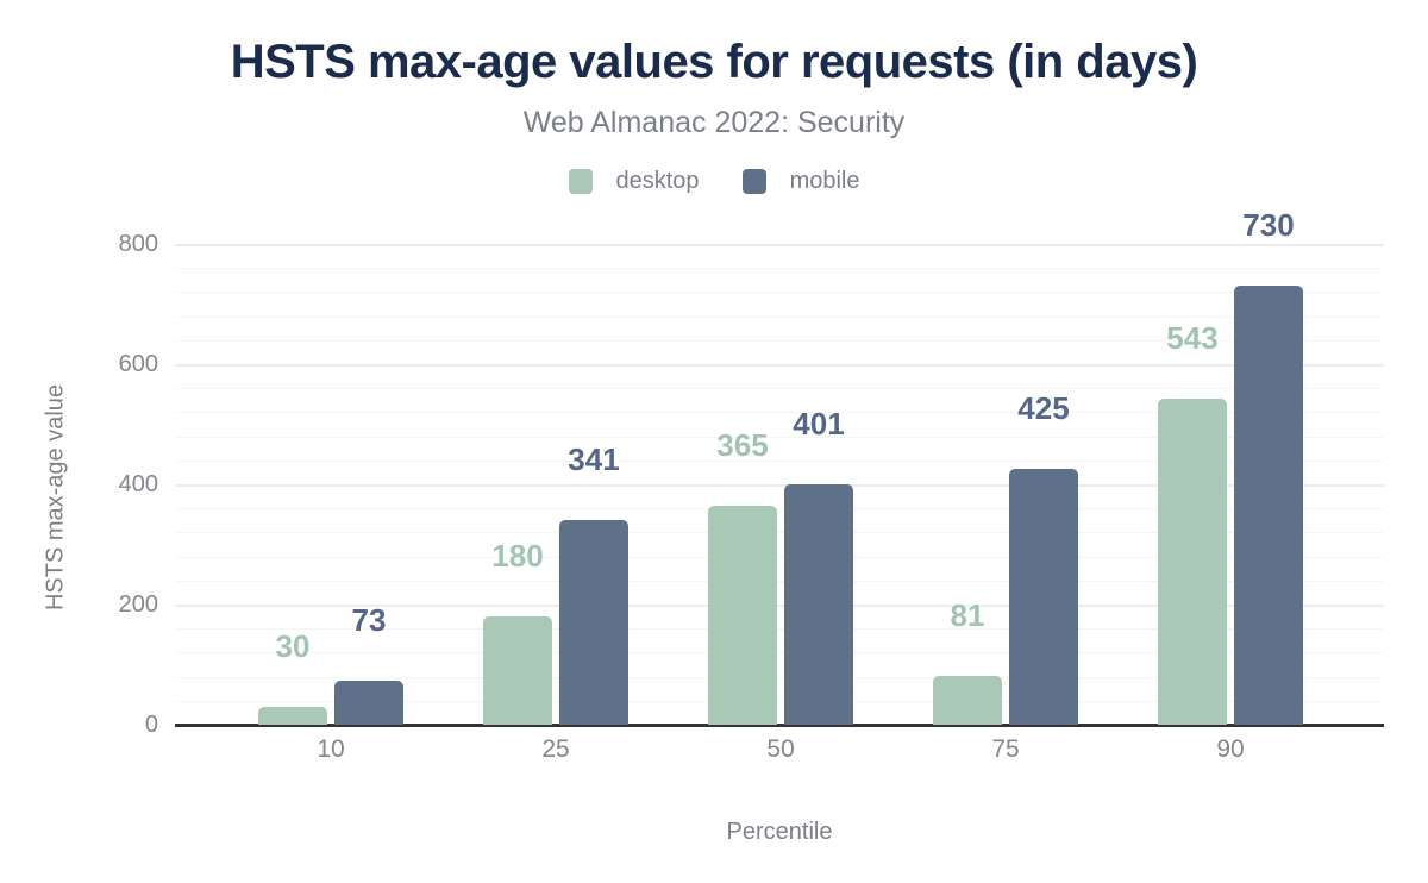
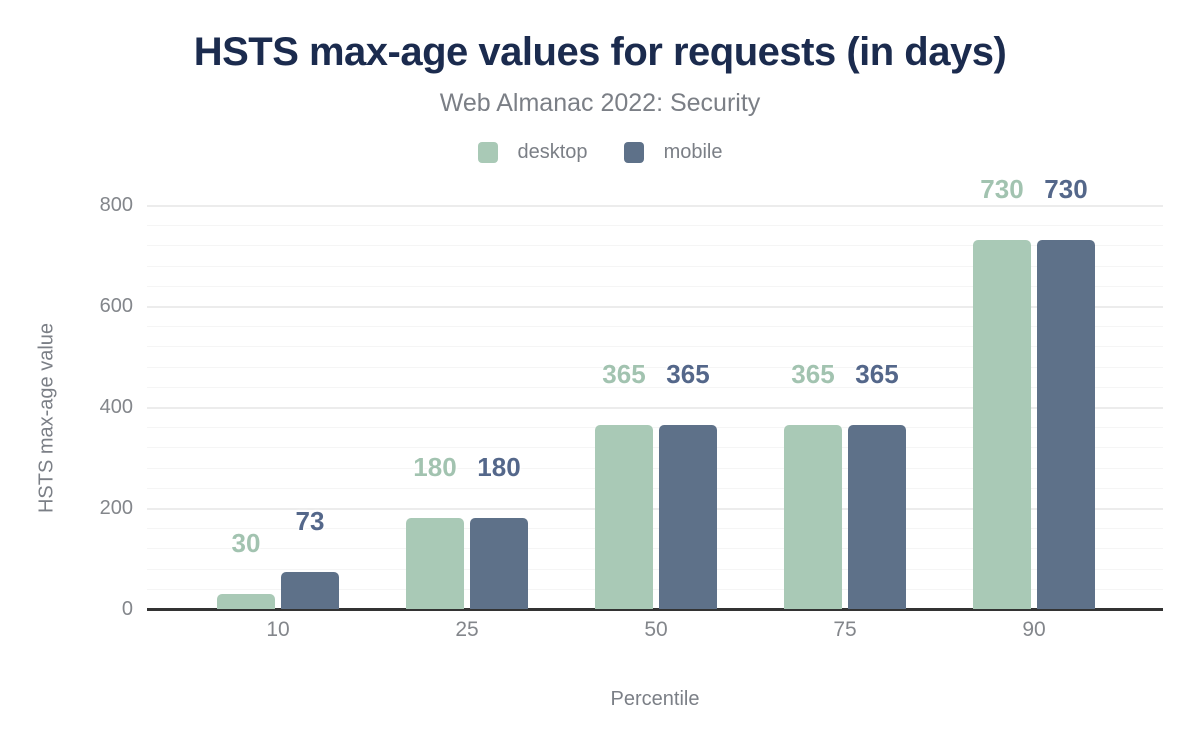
mobile/25: 341 -> 180
mobile/50: 401 -> 365
desktop/75: 81 -> 365
mobile/75: 425 -> 365
desktop/90: 543 -> 730
